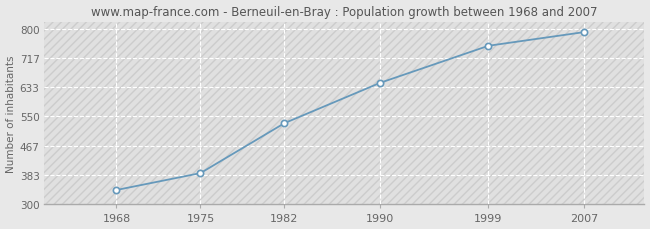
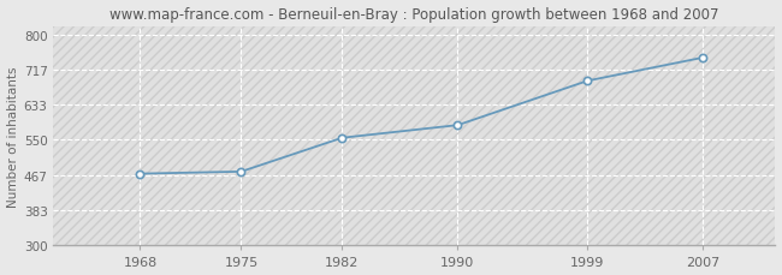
1968: 341 -> 470
1975: 389 -> 475
1982: 531 -> 555
1990: 646 -> 585
1999: 751 -> 690
2007: 790 -> 745
